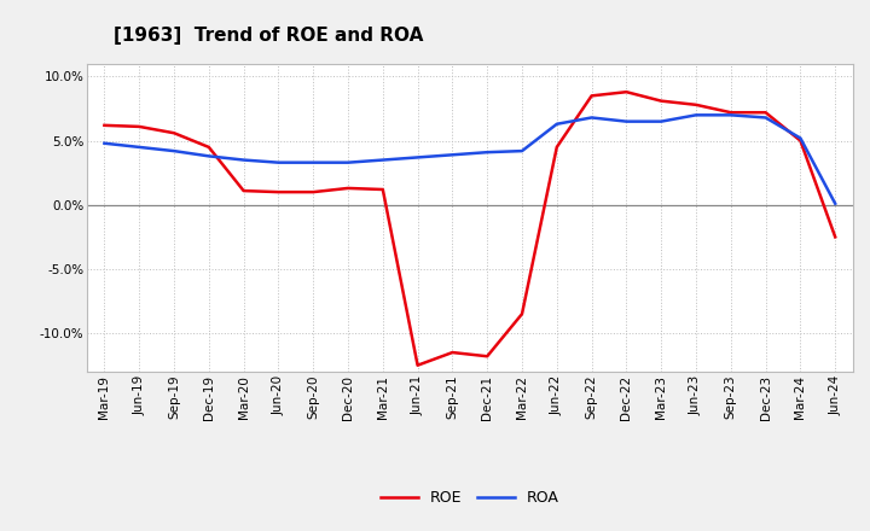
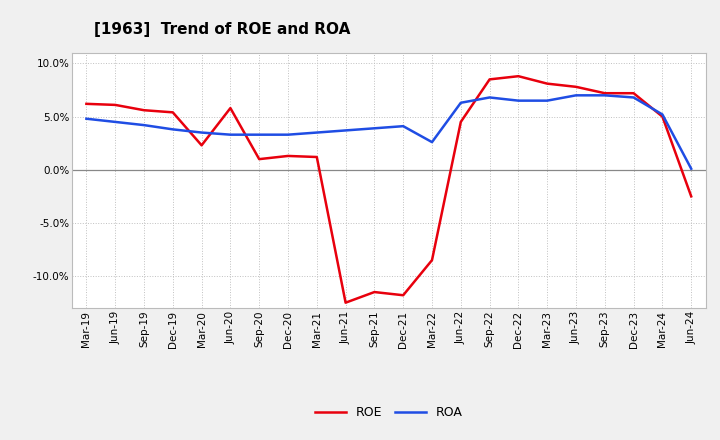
ROE/Dec-19: 4.5% -> 5.4%
ROE/Mar-20: 1.1% -> 2.3%
ROE/Jun-20: 1.0% -> 5.8%
ROA/Mar-22: 4.2% -> 2.6%
